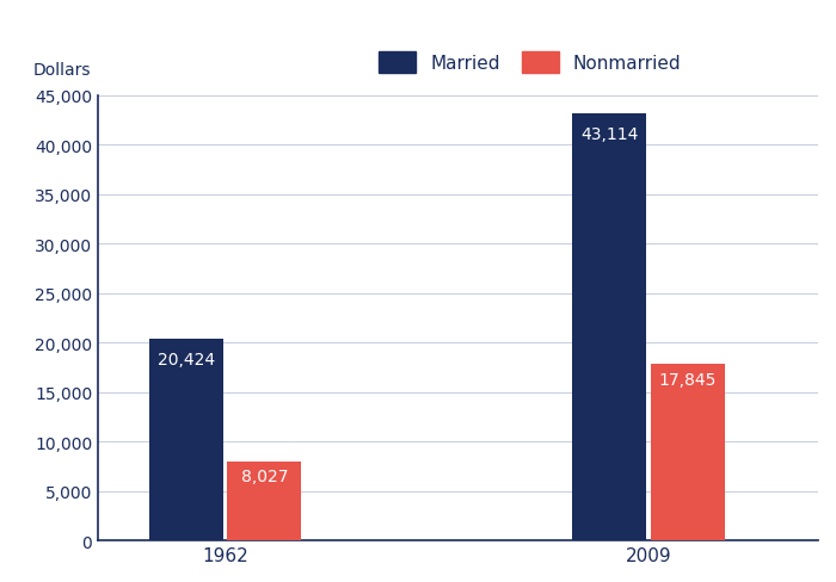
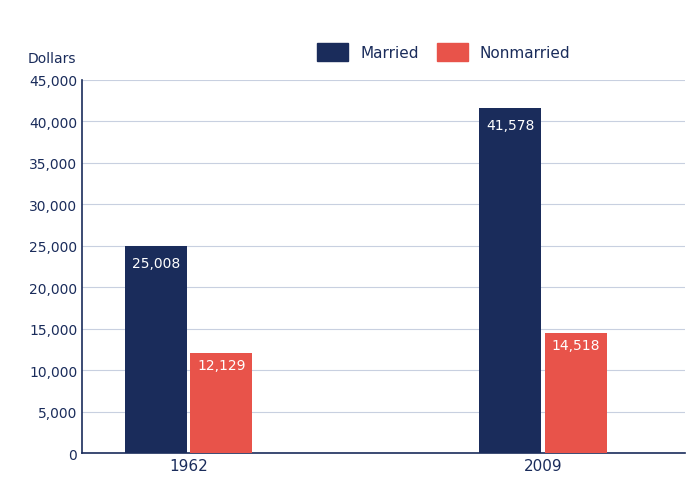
Married/1962: 20,424 -> 25,008
Nonmarried/1962: 8,027 -> 12,129
Married/2009: 43,114 -> 41,578
Nonmarried/2009: 17,845 -> 14,518
